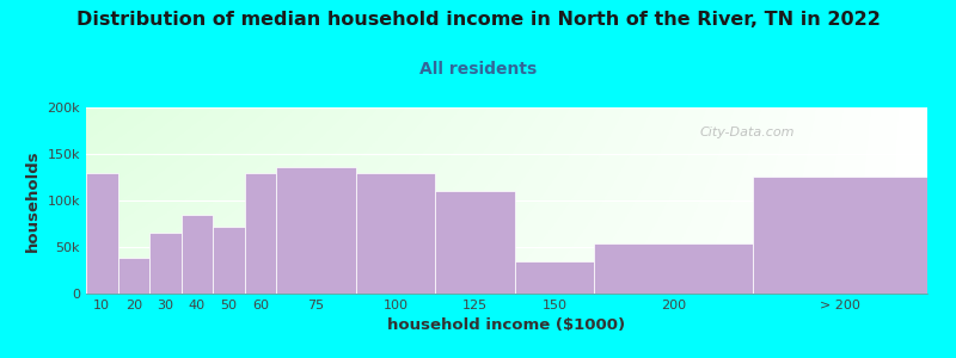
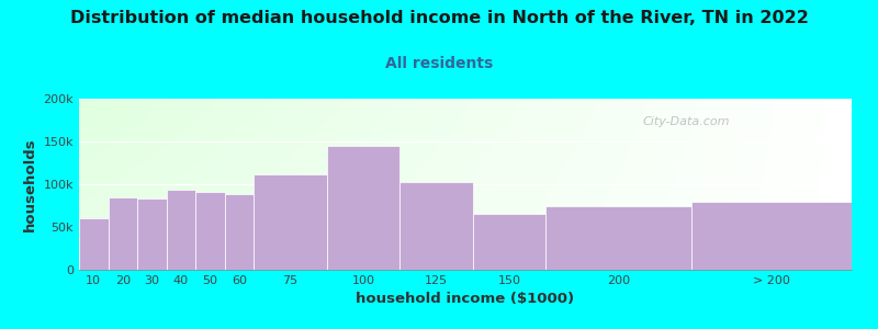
10: 130k -> 60k
20: 38k -> 85k
30: 66k -> 83k
40: 84k -> 93k
50: 72k -> 91k
60: 130k -> 88k
75: 136k -> 112k
100: 130k -> 145k
125: 110k -> 102k
150: 34k -> 65k
200: 54k -> 75k
> 200: 126k -> 80k
